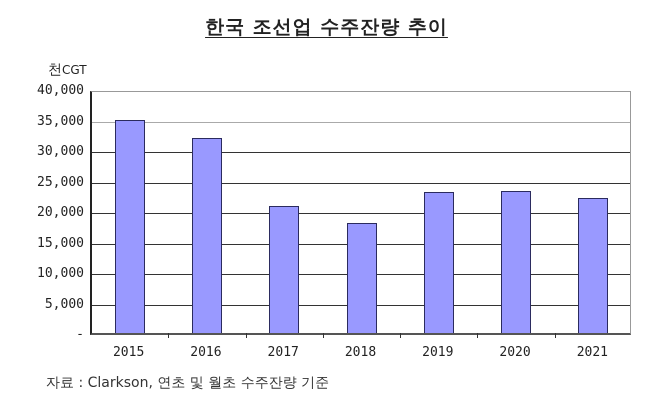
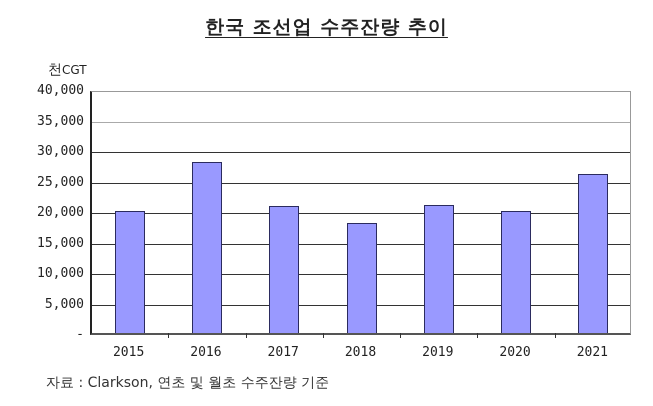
2015: 35000 -> 20000
2016: 32000 -> 28000
2019: 23000 -> 21000
2020: 23000 -> 20000
2021: 22000 -> 26000
